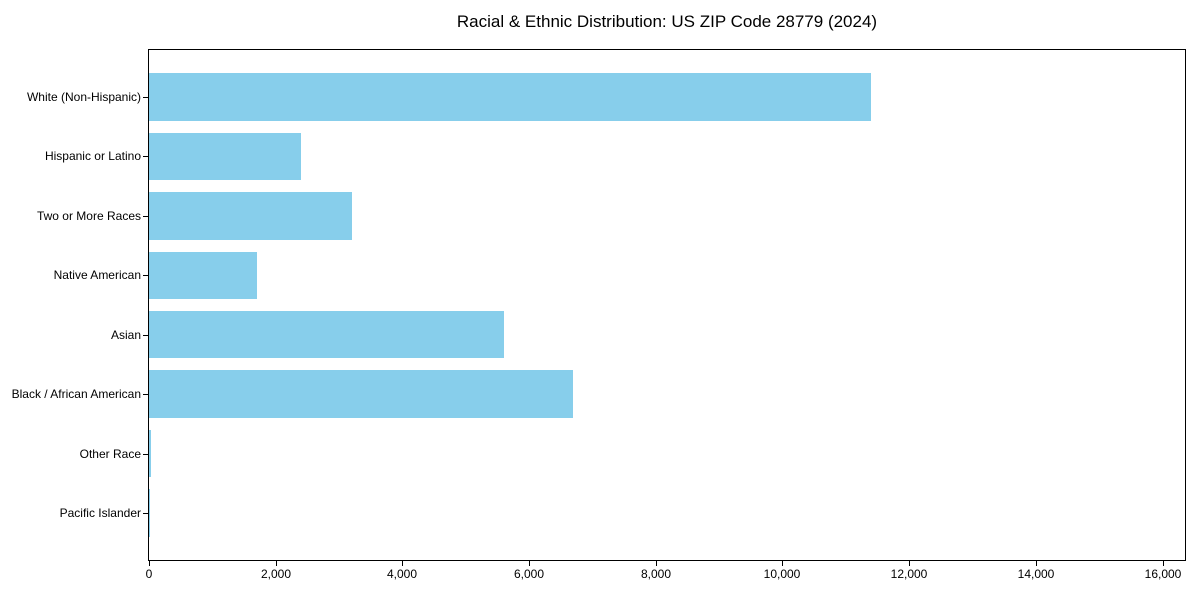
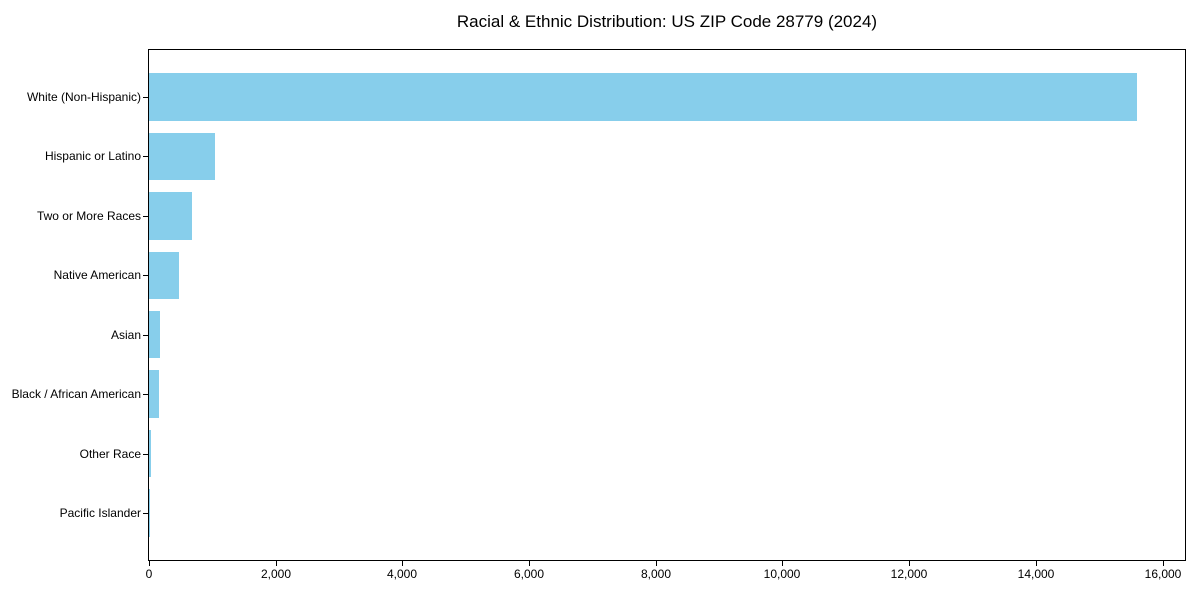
White (Non-Hispanic): 11400 -> 15600
Hispanic or Latino: 2400 -> 1000
Two or More Races: 3200 -> 700
Native American: 1700 -> 500
Asian: 5600 -> 200
Black / African American: 6700 -> 200
